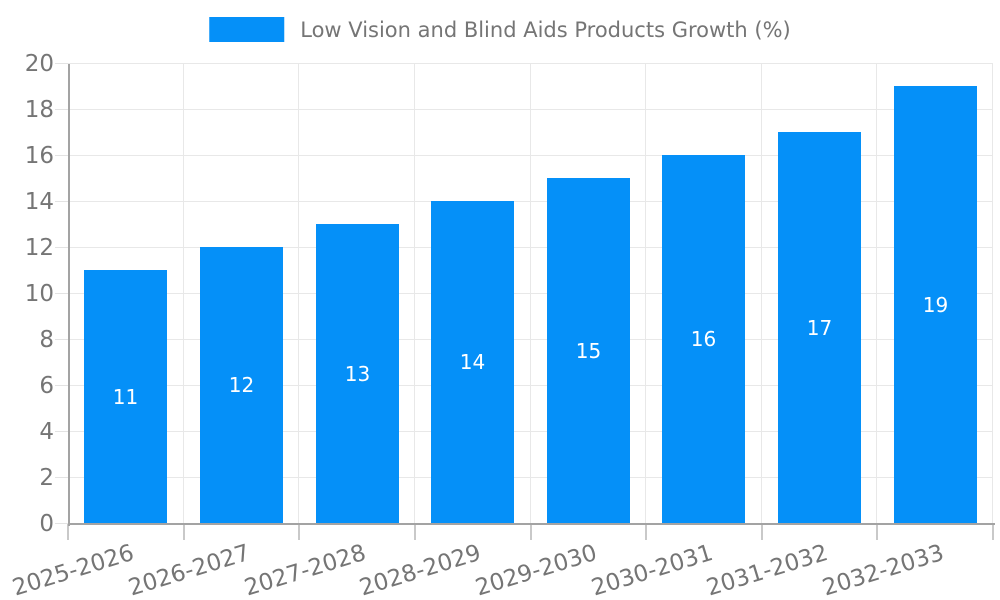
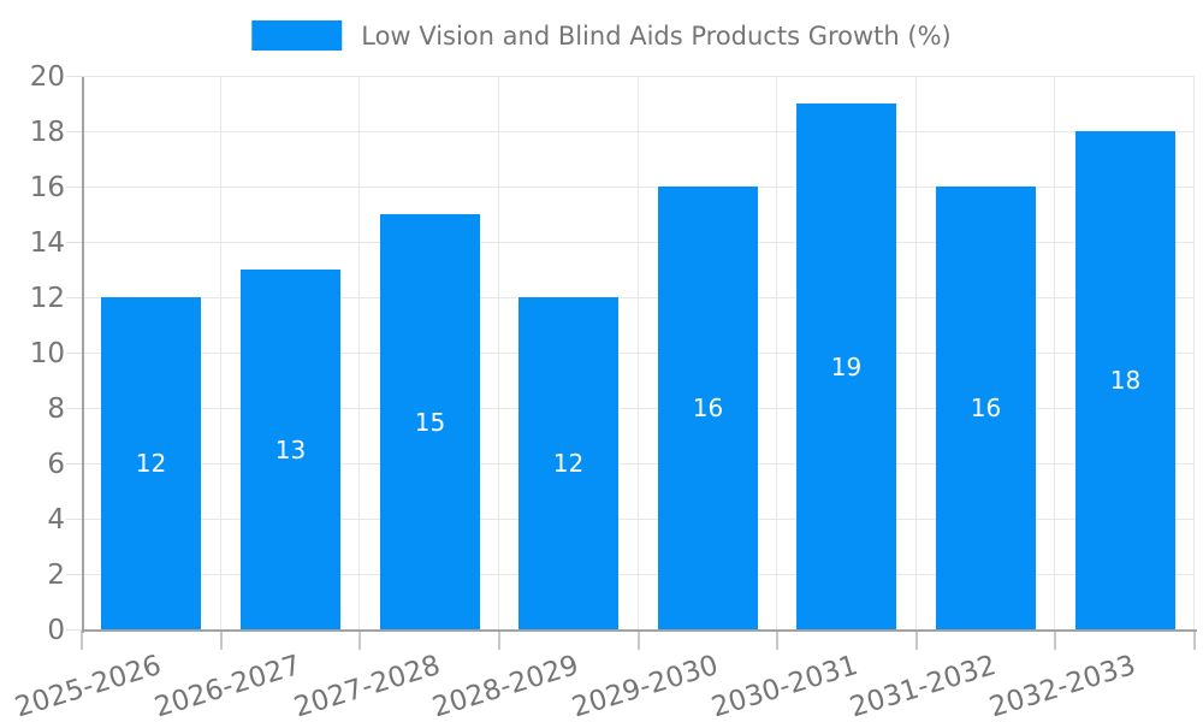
2025-2026: 11 -> 12
2026-2027: 12 -> 13
2027-2028: 13 -> 15
2028-2029: 14 -> 12
2029-2030: 15 -> 16
2030-2031: 16 -> 19
2031-2032: 17 -> 16
2032-2033: 19 -> 18
